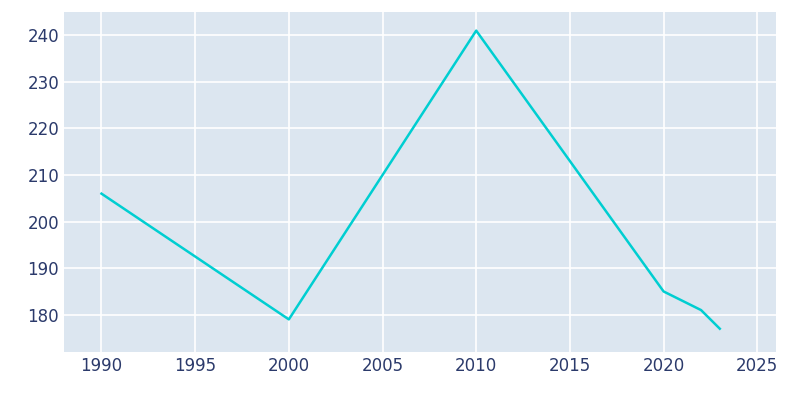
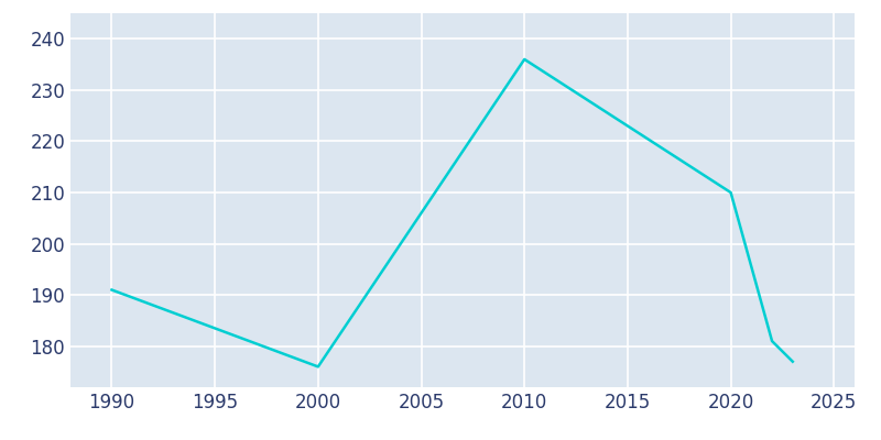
1990: 206 -> 191
2000: 179 -> 176
2010: 241 -> 236
2020: 185 -> 210
